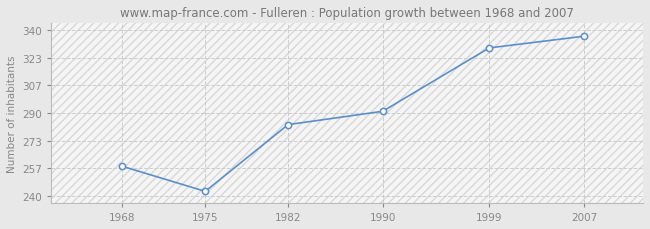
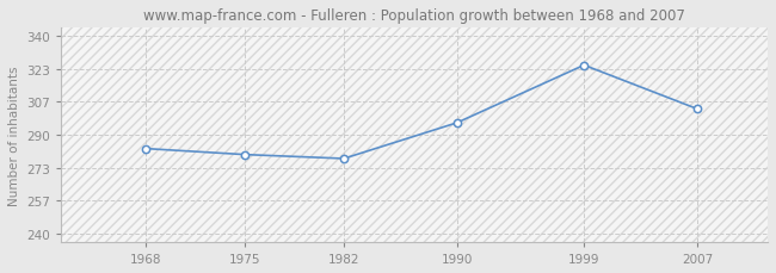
1968: 258 -> 283
1975: 243 -> 280
1982: 283 -> 278
1990: 291 -> 296
1999: 329 -> 325
2007: 336 -> 303
